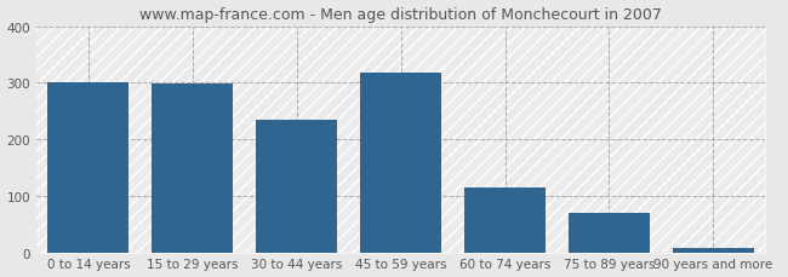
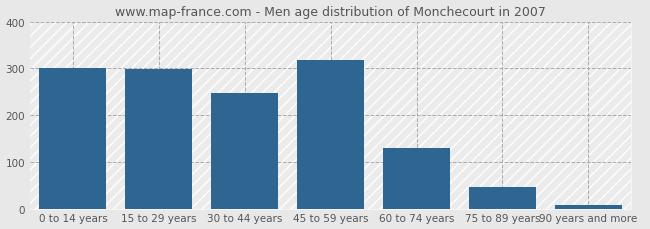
30 to 44 years: 235 -> 248
60 to 74 years: 115 -> 130
75 to 89 years: 70 -> 47
